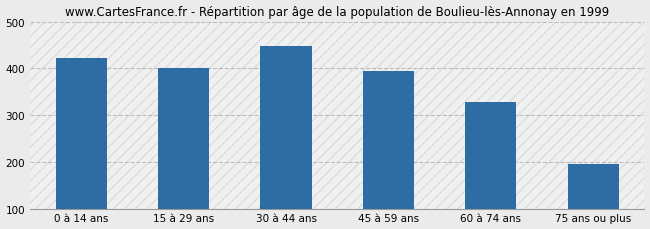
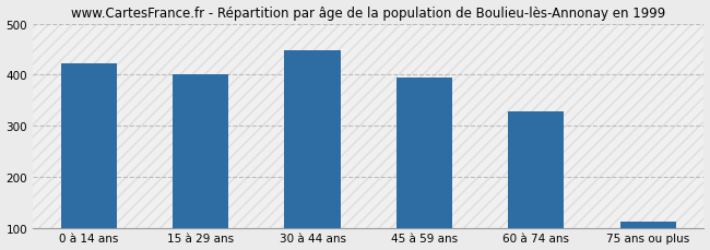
75 ans ou plus: 195 -> 113
